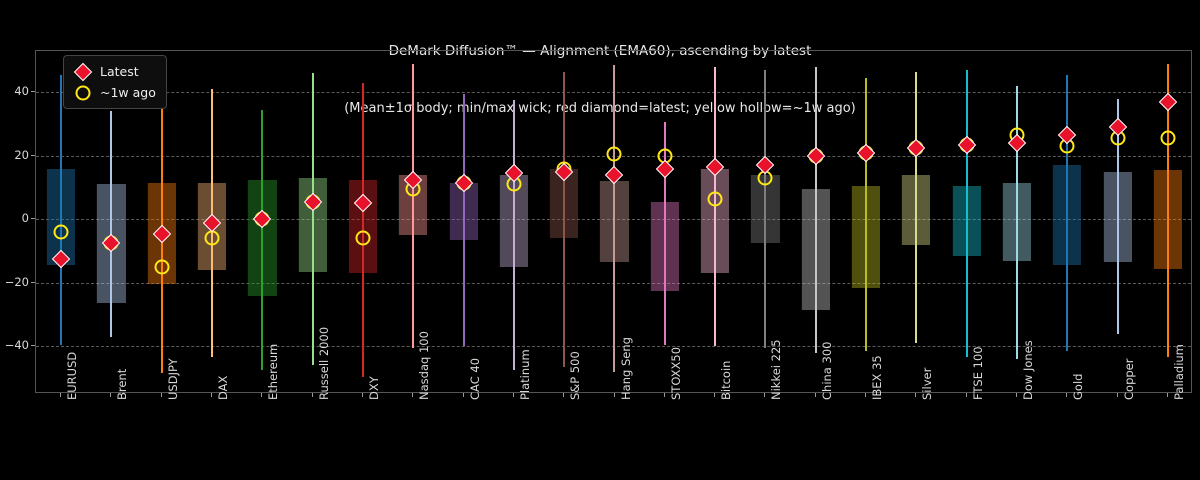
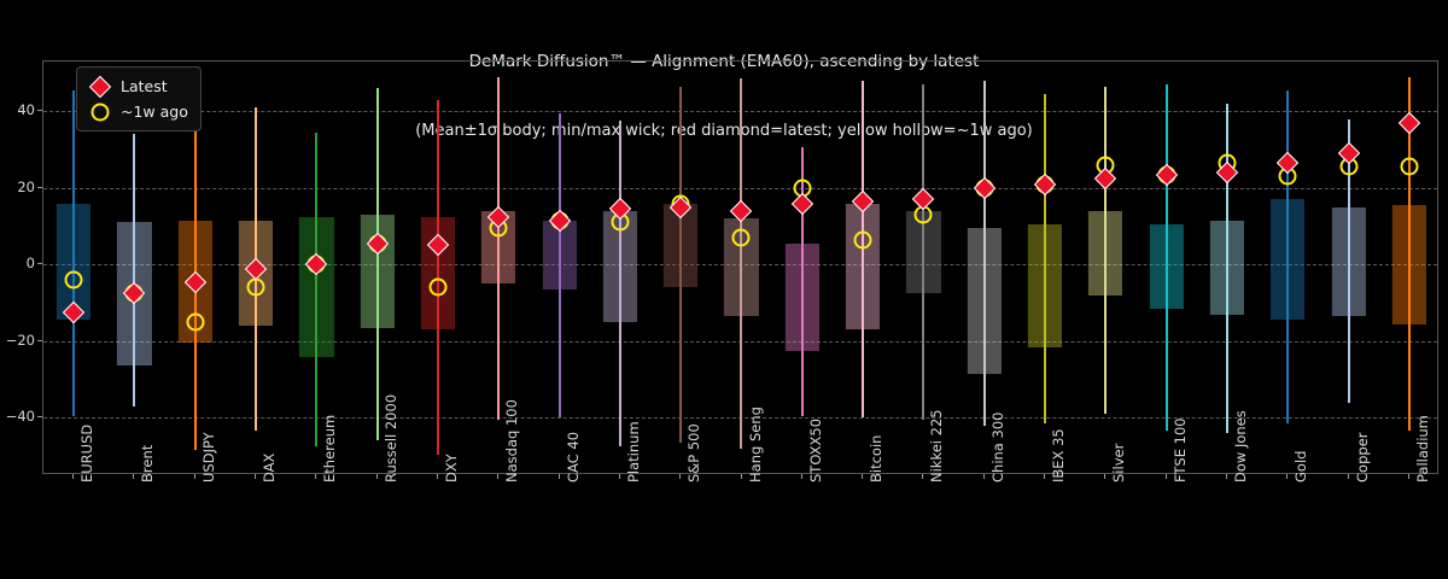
~1w ago/Hang Seng: 20 -> 7
~1w ago/Silver: 22 -> 26
